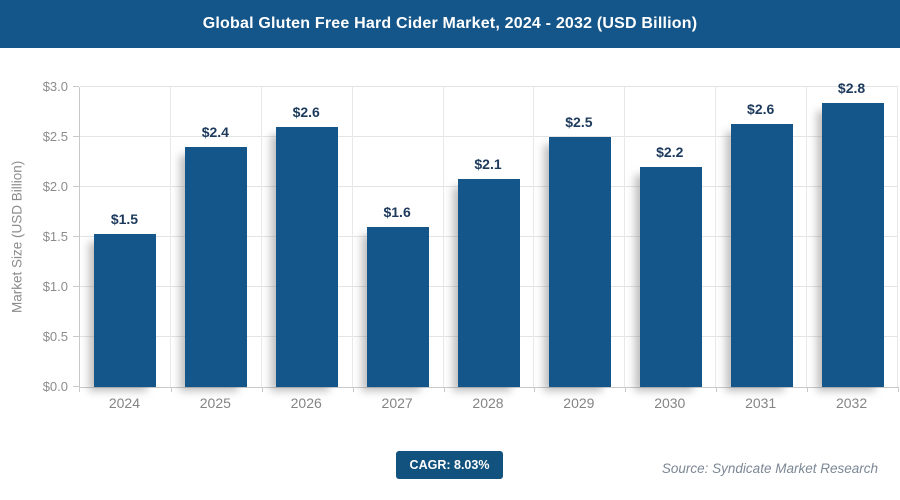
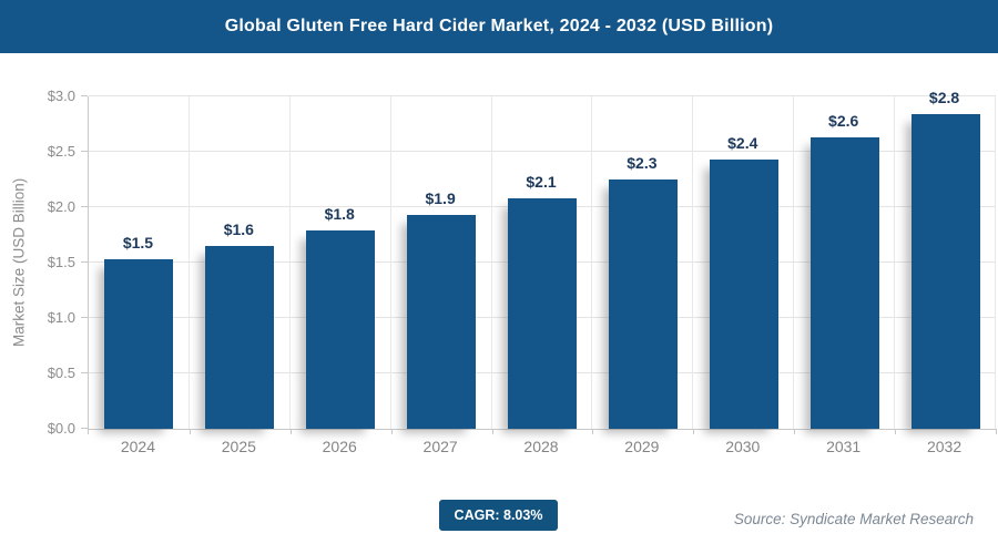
2025: $2.4 -> $1.6
2026: $2.6 -> $1.8
2027: $1.6 -> $1.9
2029: $2.5 -> $2.3
2030: $2.2 -> $2.4
